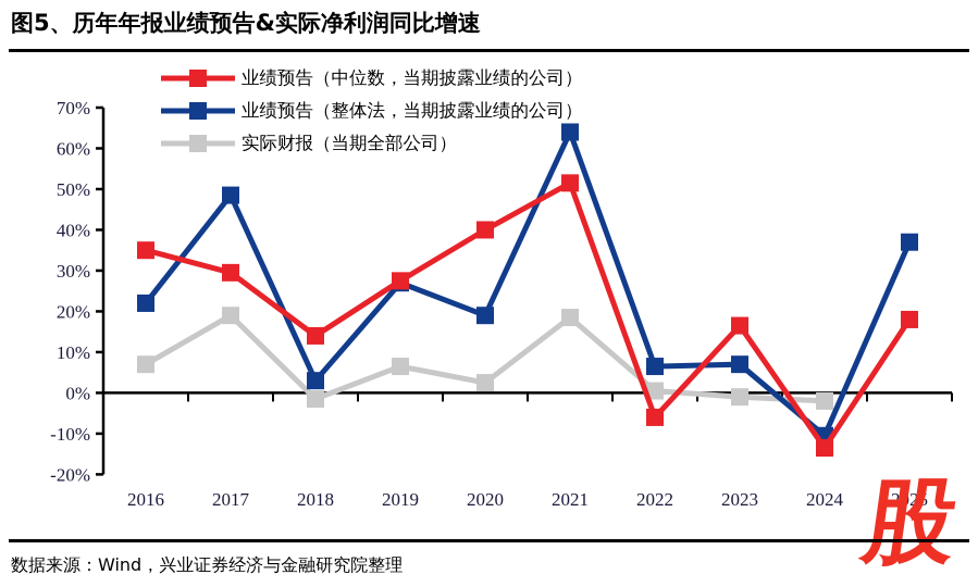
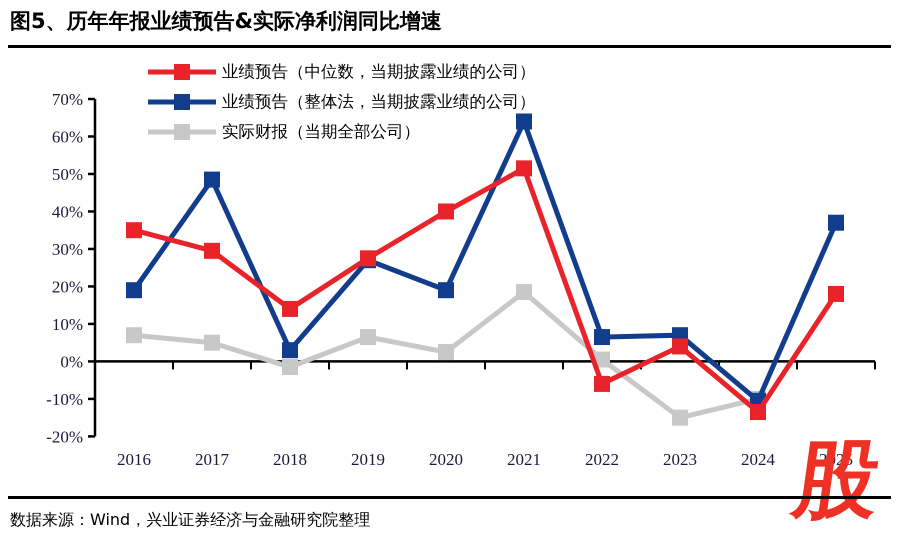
业绩预告（整体法，当期披露业绩的公司）/2016: 22% -> 19%
实际财报（当期全部公司）/2017: 19% -> 5%
业绩预告（中位数，当期披露业绩的公司）/2023: 16% -> 4%
实际财报（当期全部公司）/2023: -1% -> -15%
实际财报（当期全部公司）/2024: -2% -> -10%
